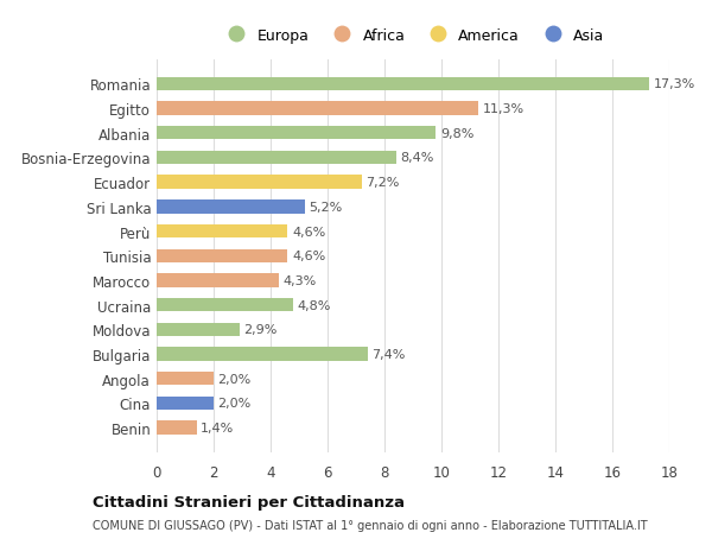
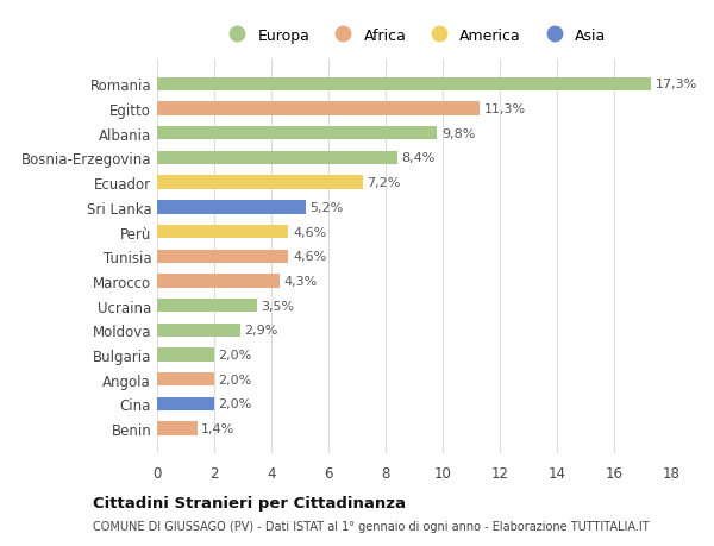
Ucraina: 4,8% -> 3,5%
Bulgaria: 7,4% -> 2,0%
